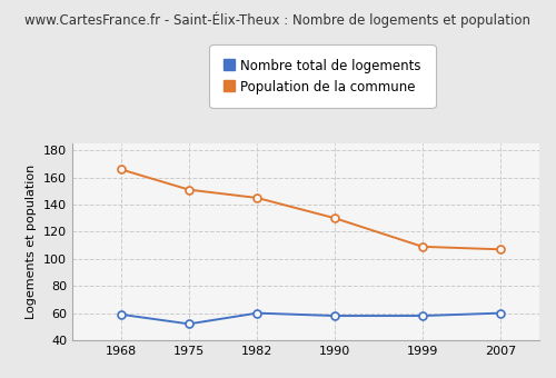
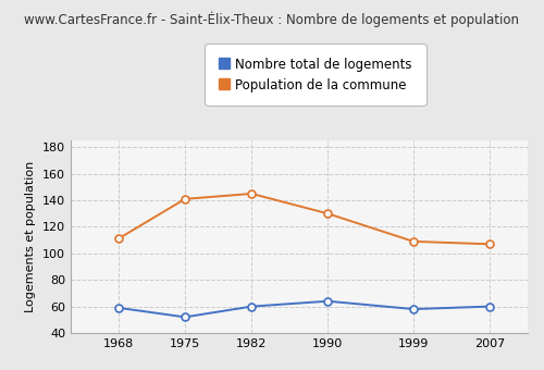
Population de la commune/1968: 166 -> 111
Population de la commune/1975: 151 -> 141
Nombre total de logements/1990: 58 -> 64
